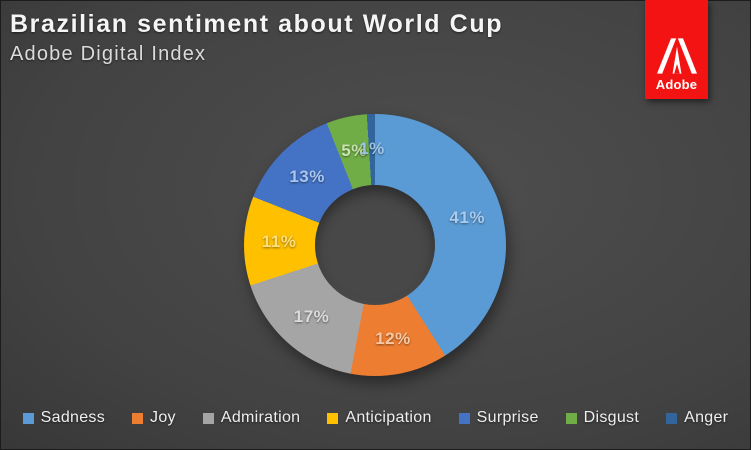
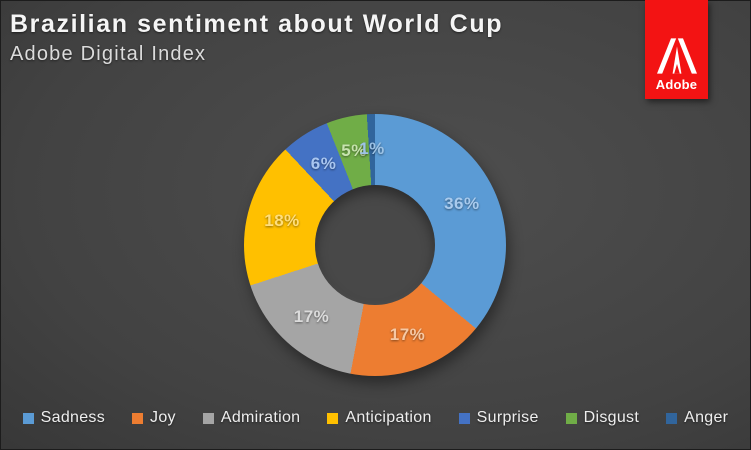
Sadness: 41% -> 36%
Joy: 12% -> 17%
Anticipation: 11% -> 18%
Surprise: 13% -> 6%
